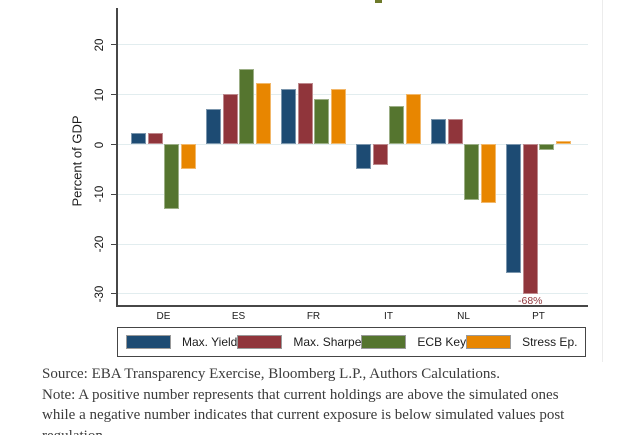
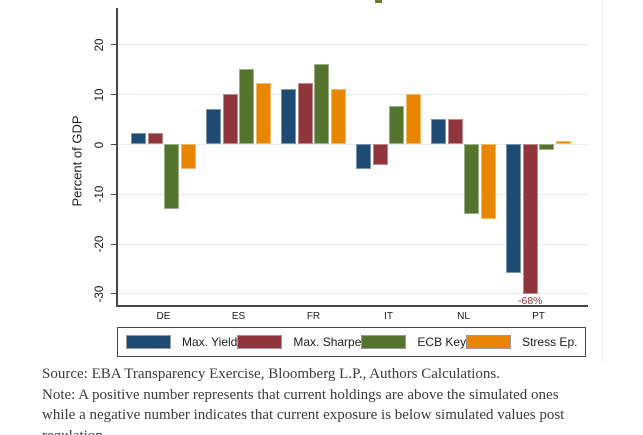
ECB Key/FR: 9 -> 16
ECB Key/NL: -11 -> -14
Stress Ep./NL: -12 -> -15
